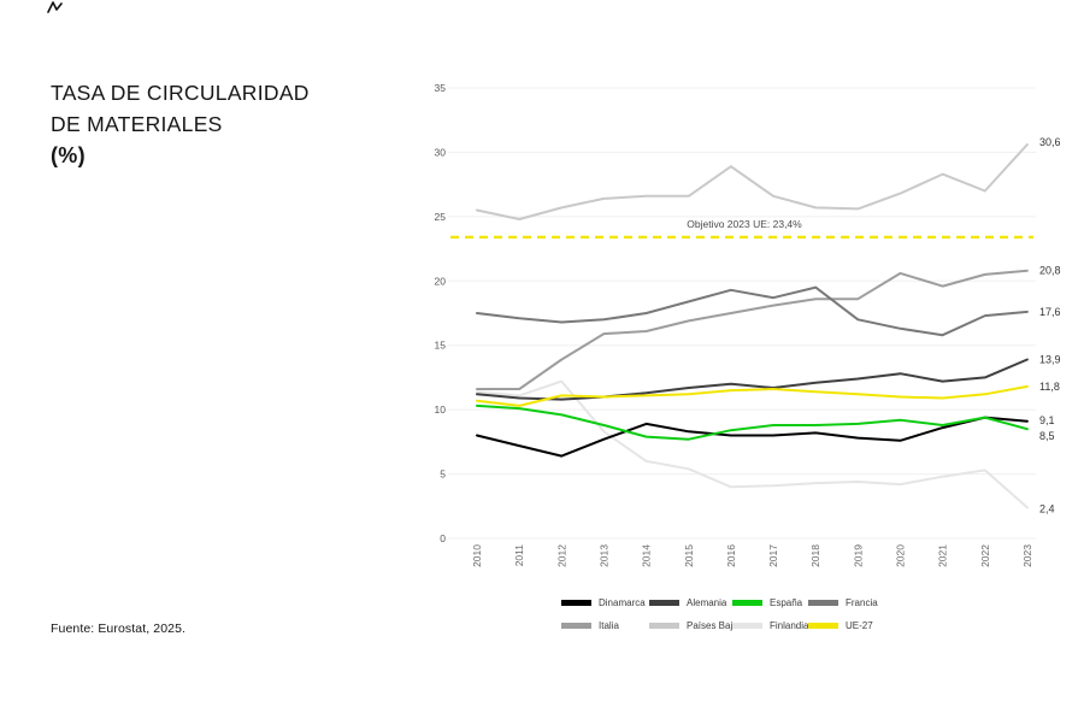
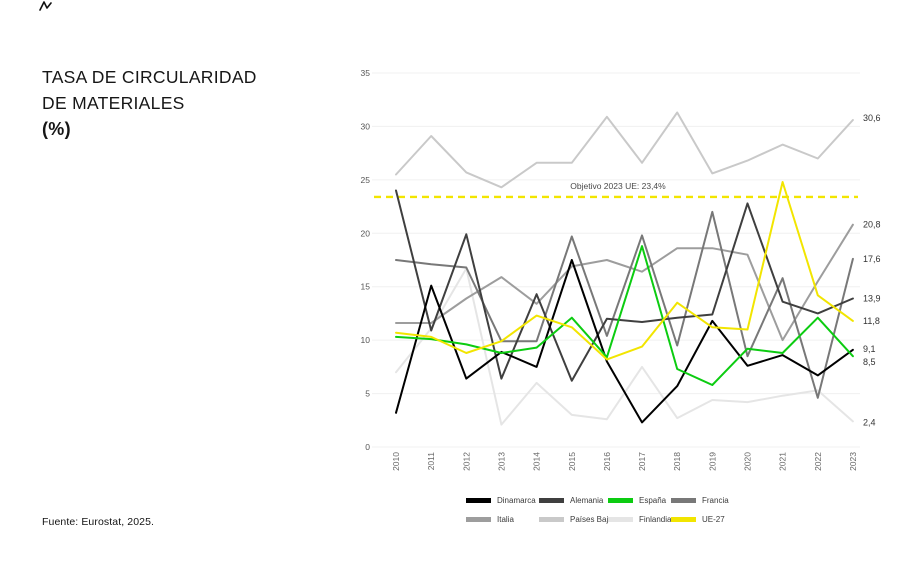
Dinamarca/2010: 8.0 -> 3.2
Alemania/2010: 11.2 -> 24.0
Finlandia/2010: 11.4 -> 7.0
Dinamarca/2011: 7.2 -> 15.1
Países Bajos/2011: 24.8 -> 29.1
Alemania/2012: 10.8 -> 19.9
Finlandia/2012: 12.2 -> 16.7
UE-27/2012: 11.1 -> 8.8
Dinamarca/2013: 7.7 -> 8.9
Alemania/2013: 11.0 -> 6.4
Francia/2013: 17.0 -> 9.9
Países Bajos/2013: 26.4 -> 24.3
Finlandia/2013: 8.3 -> 2.1
UE-27/2013: 11.0 -> 9.9
Dinamarca/2014: 8.9 -> 7.5
Alemania/2014: 11.3 -> 14.3
España/2014: 7.9 -> 9.3
Francia/2014: 17.5 -> 9.9
Italia/2014: 16.1 -> 13.4
UE-27/2014: 11.1 -> 12.3
Dinamarca/2015: 8.3 -> 17.5
Alemania/2015: 11.7 -> 6.2
España/2015: 7.7 -> 12.1
Francia/2015: 18.4 -> 19.7
Finlandia/2015: 5.4 -> 3.0
Francia/2016: 19.3 -> 10.4
Países Bajos/2016: 28.9 -> 30.9
Finlandia/2016: 4.0 -> 2.6
UE-27/2016: 11.5 -> 8.2
Dinamarca/2017: 8.0 -> 2.3
España/2017: 8.8 -> 18.8
Francia/2017: 18.7 -> 19.8
Italia/2017: 18.1 -> 16.4
Finlandia/2017: 4.1 -> 7.5
UE-27/2017: 11.6 -> 9.4
Dinamarca/2018: 8.2 -> 5.7
España/2018: 8.8 -> 7.3
Francia/2018: 19.5 -> 9.5
Países Bajos/2018: 25.7 -> 31.3
Finlandia/2018: 4.3 -> 2.7
UE-27/2018: 11.4 -> 13.5
Dinamarca/2019: 7.8 -> 11.8
España/2019: 8.9 -> 5.8
Francia/2019: 17.0 -> 22.0
Alemania/2020: 12.8 -> 22.8
Francia/2020: 16.3 -> 8.5
Italia/2020: 20.6 -> 18.0
Alemania/2021: 12.2 -> 13.6
Italia/2021: 19.6 -> 10.0
UE-27/2021: 10.9 -> 24.8
Dinamarca/2022: 9.4 -> 6.7
España/2022: 9.4 -> 12.1
Francia/2022: 17.3 -> 4.6
Italia/2022: 20.5 -> 15.5
UE-27/2022: 11.2 -> 14.2
